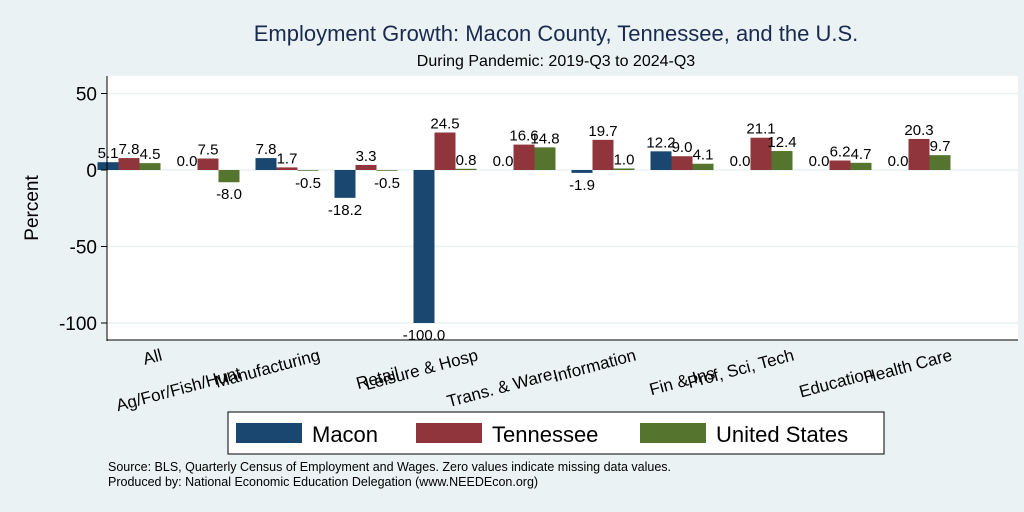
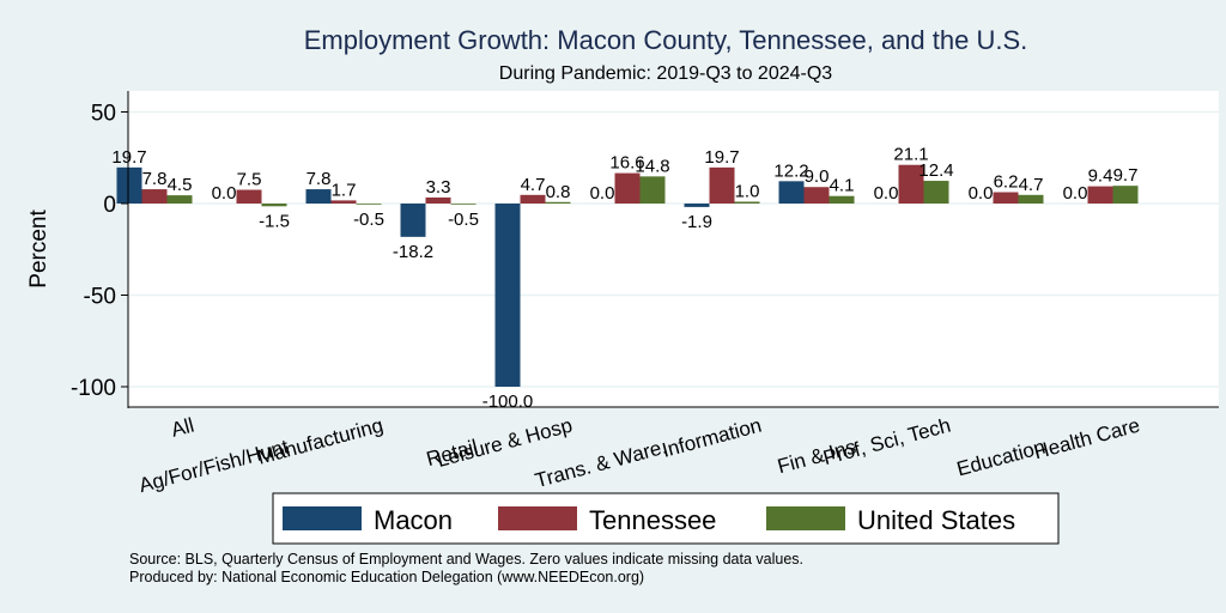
Macon/All: 5.1 -> 19.7
United States/Ag/For/Fish/Hunt: -8.0 -> -1.5
Tennessee/Leisure & Hosp: 24.5 -> 4.7
Tennessee/Health Care: 20.3 -> 9.4
